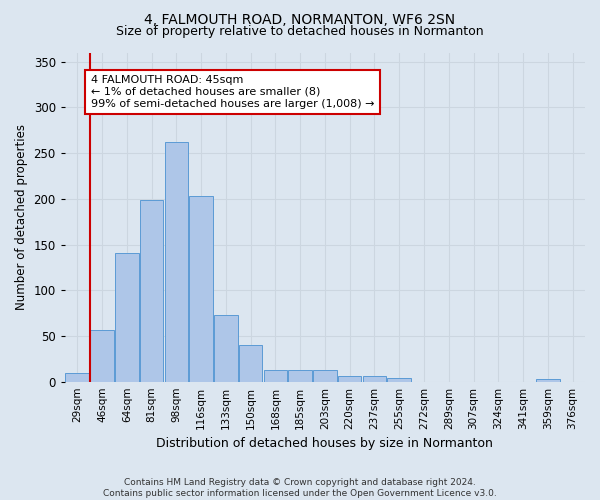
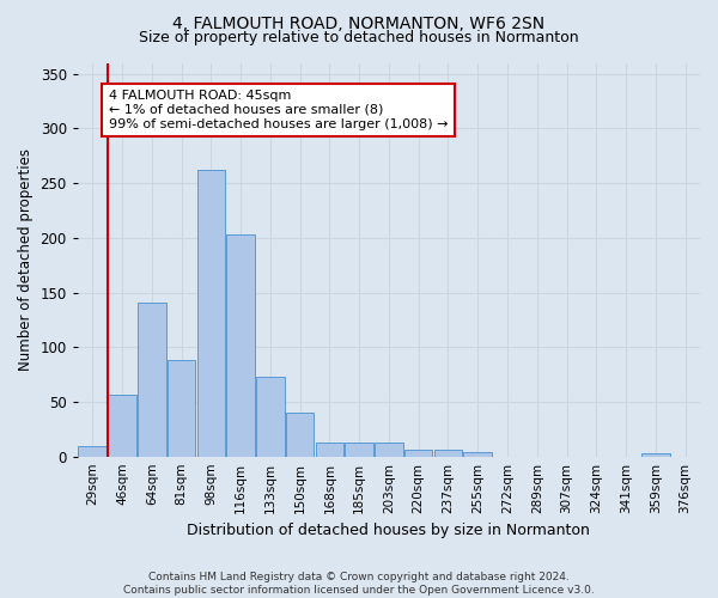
81sqm: 199 -> 88
